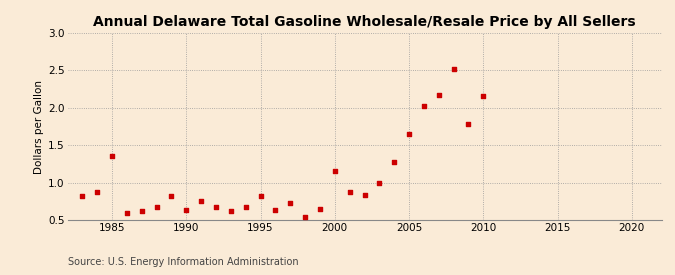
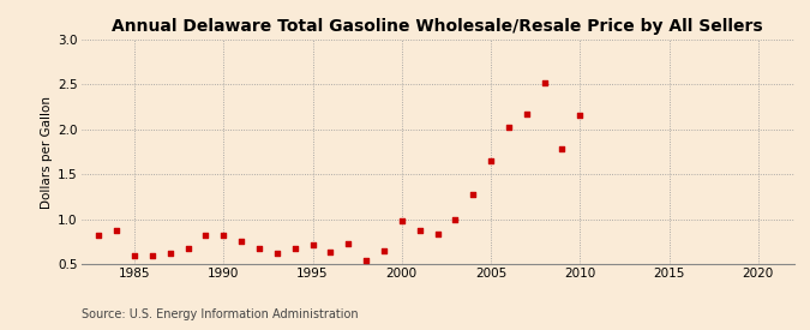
1985: 1.36 -> 0.60
1990: 0.64 -> 0.82
1995: 0.82 -> 0.72
2000: 1.16 -> 0.98
